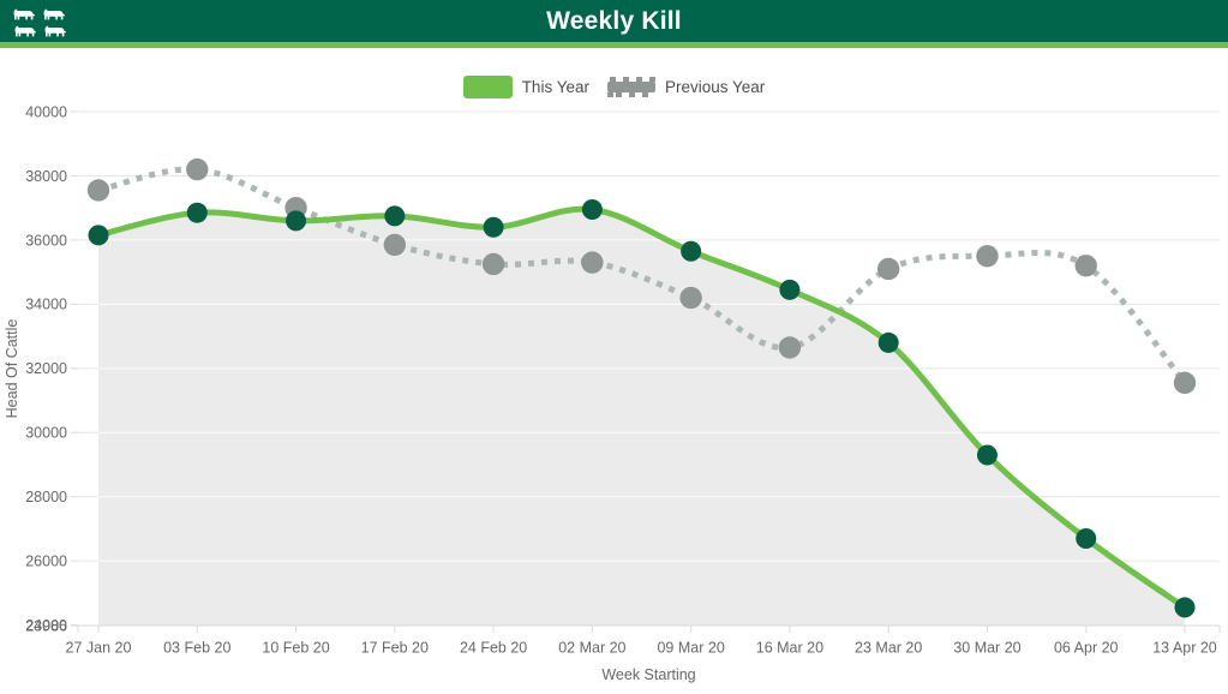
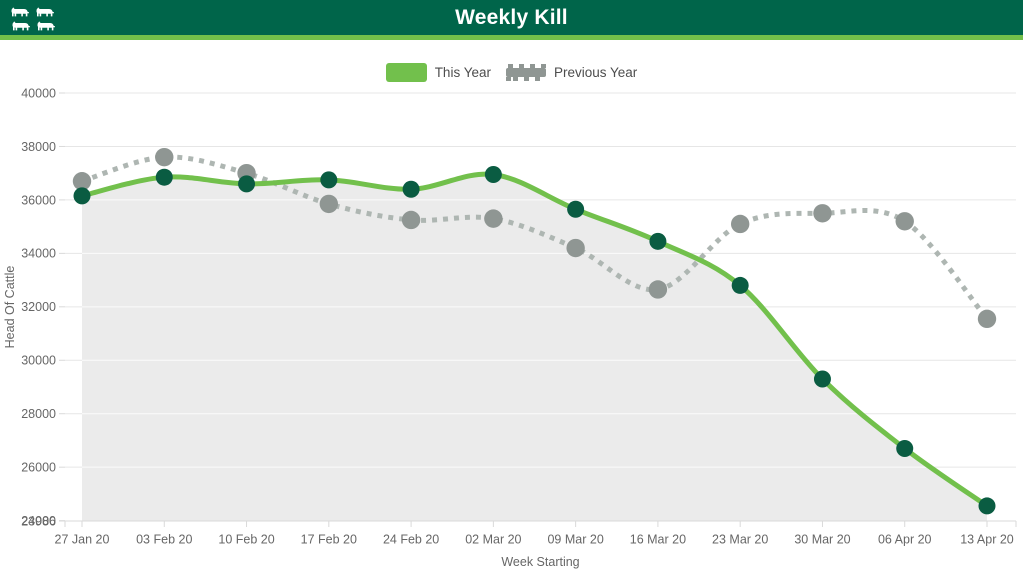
Previous Year/27 Jan 20: 37600 -> 36700
Previous Year/03 Feb 20: 38200 -> 37600
